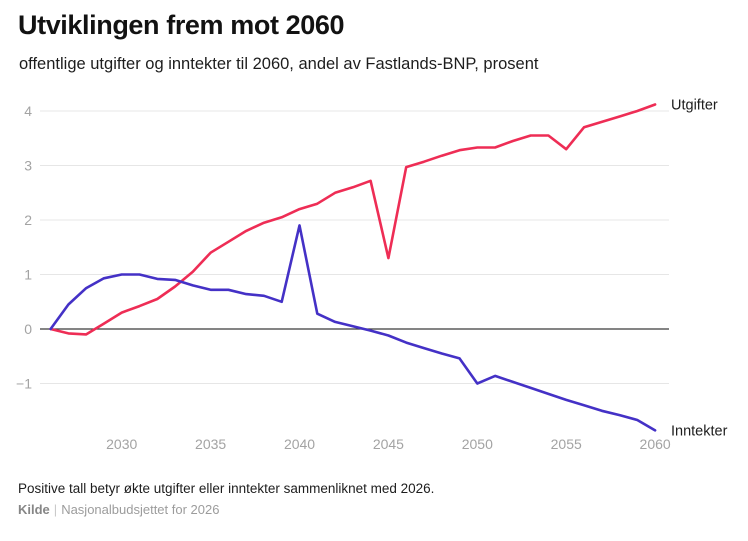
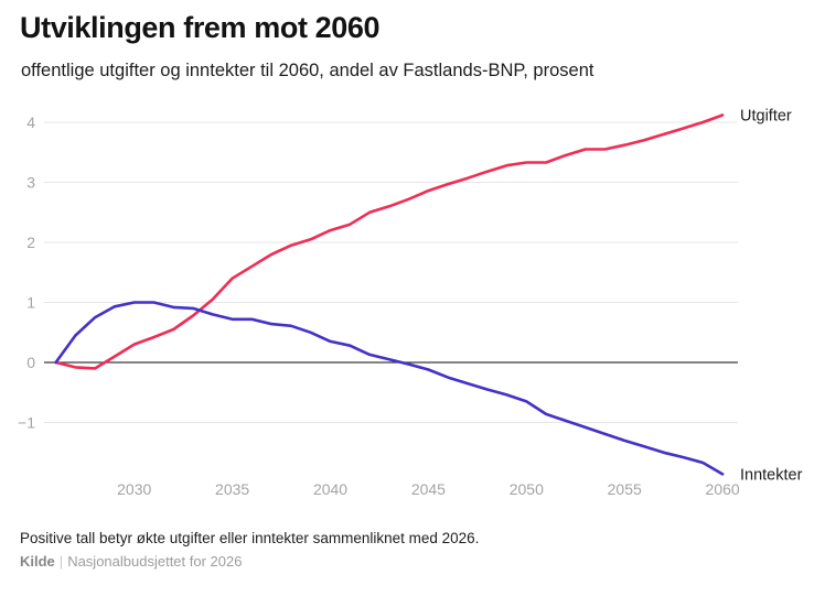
Inntekter/2040: 1.9 -> 0.3
Utgifter/2045: 1.3 -> 2.9
Inntekter/2050: -1.0 -> -0.7
Utgifter/2055: 3.3 -> 3.6
